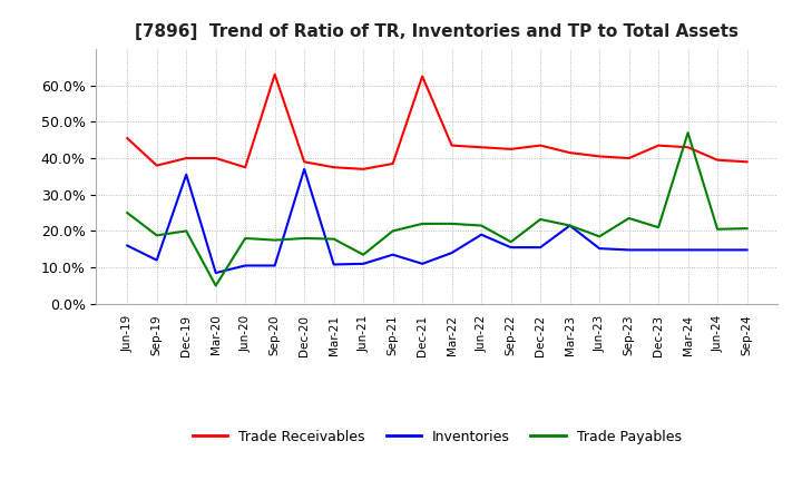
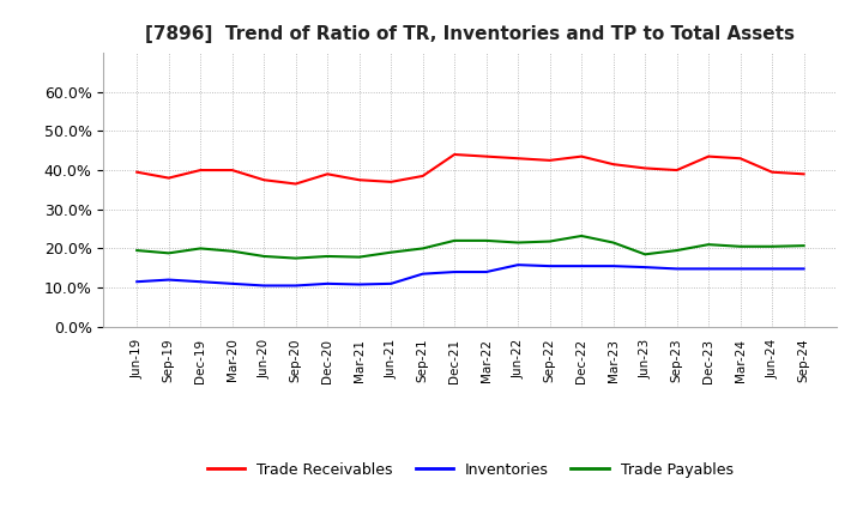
Trade Receivables/Jun-19: 45.5% -> 39.5%
Inventories/Jun-19: 16.0% -> 11.5%
Trade Payables/Jun-19: 25.0% -> 19.5%
Inventories/Dec-19: 35.5% -> 11.5%
Inventories/Mar-20: 8.5% -> 11.0%
Trade Payables/Mar-20: 5.0% -> 19.3%
Trade Receivables/Sep-20: 63.0% -> 36.5%
Inventories/Dec-20: 37.0% -> 11.0%
Trade Payables/Jun-21: 13.5% -> 19.0%
Trade Receivables/Dec-21: 62.5% -> 44.0%
Inventories/Dec-21: 11.0% -> 14.0%
Inventories/Jun-22: 19.0% -> 15.8%
Trade Payables/Sep-22: 17.0% -> 21.8%
Inventories/Mar-23: 21.5% -> 15.5%
Trade Payables/Sep-23: 23.5% -> 19.5%
Trade Payables/Mar-24: 47.0% -> 20.5%
